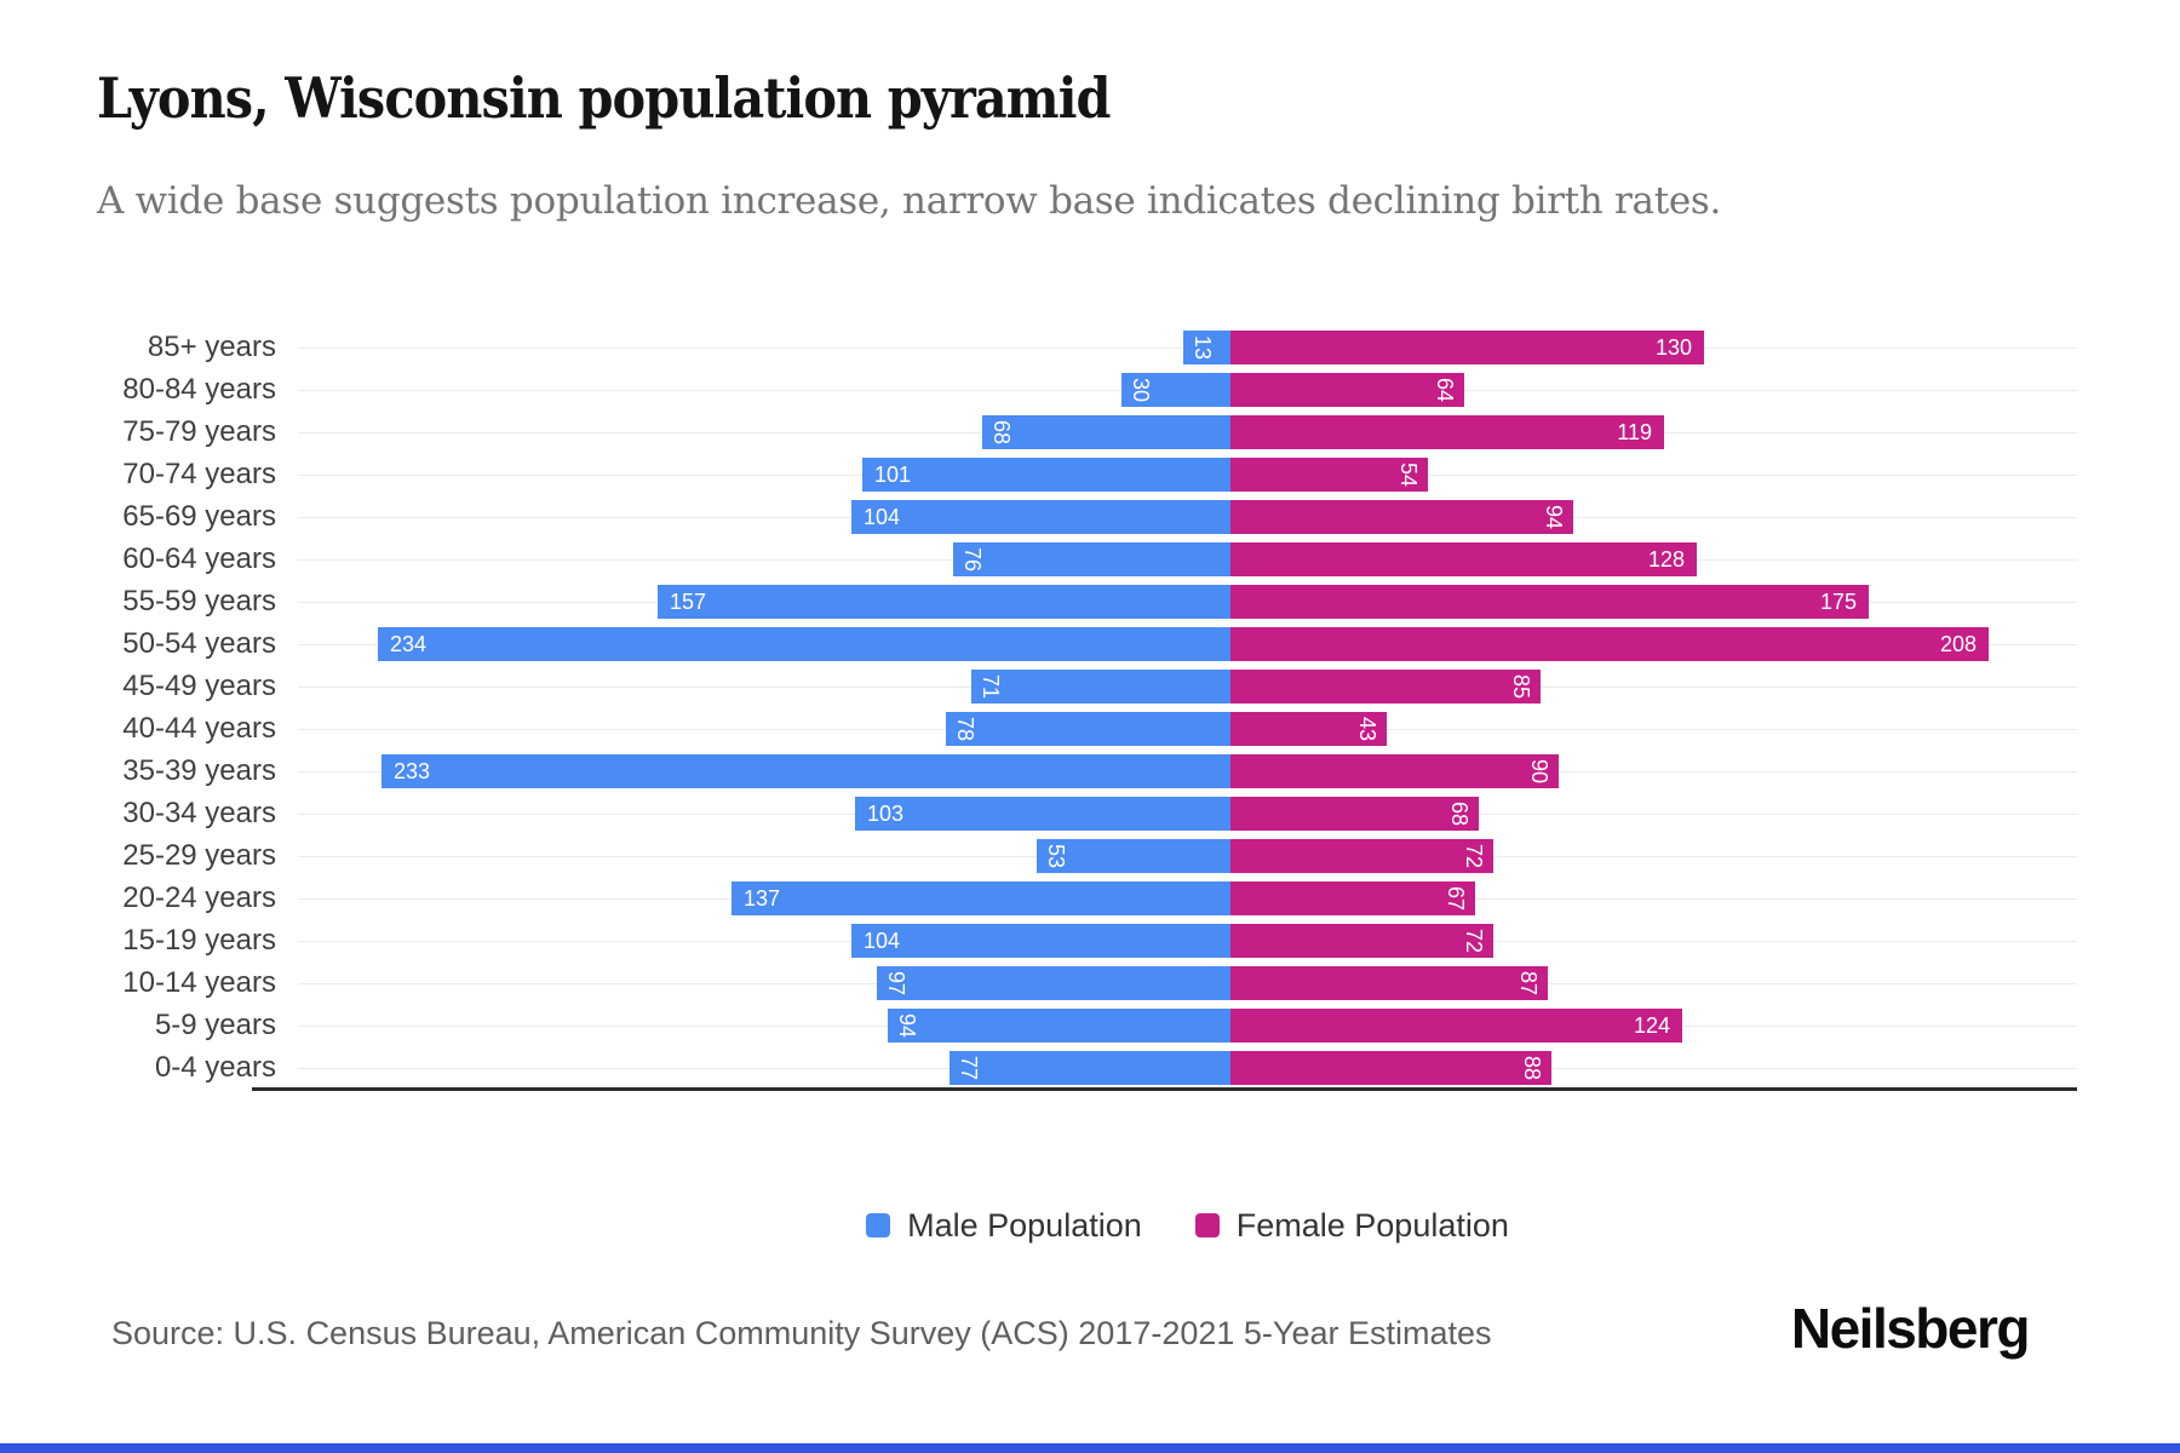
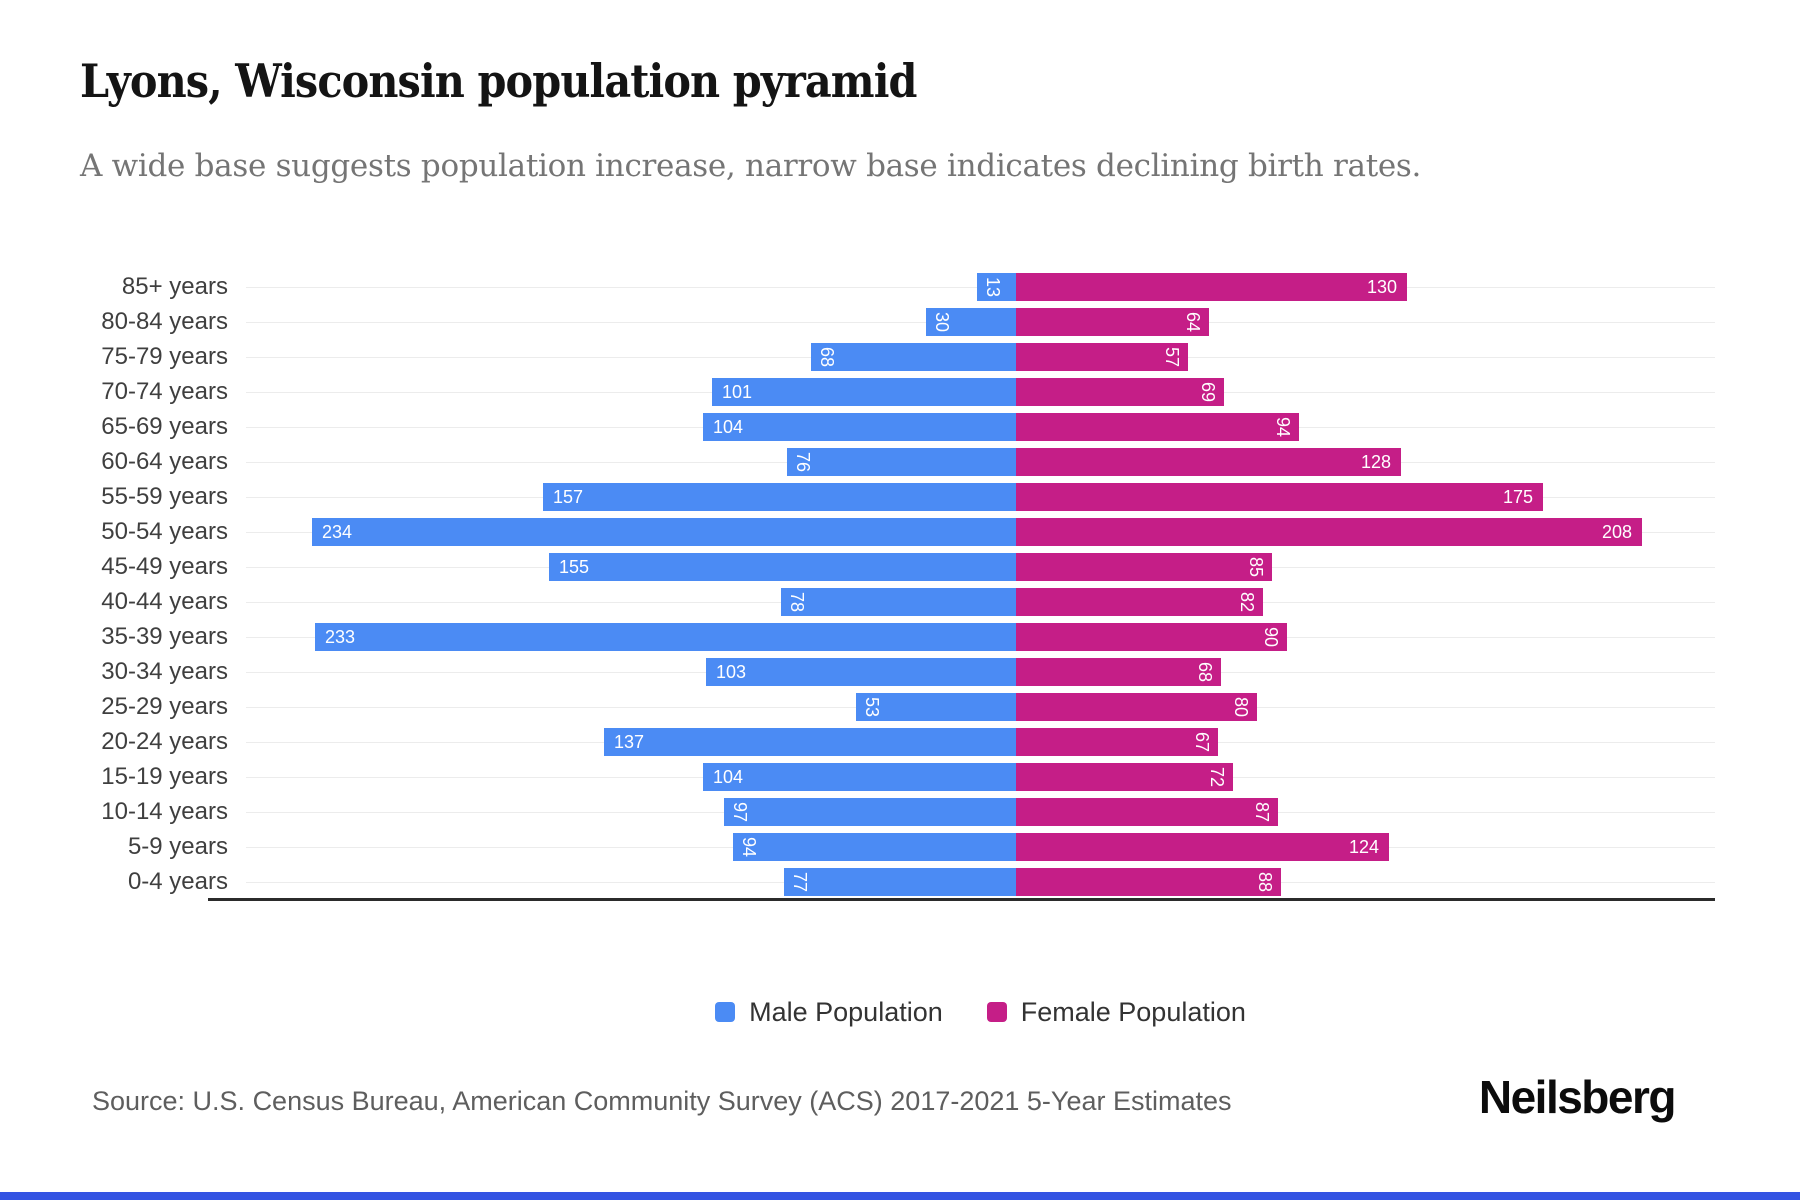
Female Population/75-79 years: 119 -> 57
Female Population/70-74 years: 54 -> 69
Male Population/45-49 years: 71 -> 155
Female Population/40-44 years: 43 -> 82
Female Population/25-29 years: 72 -> 80
